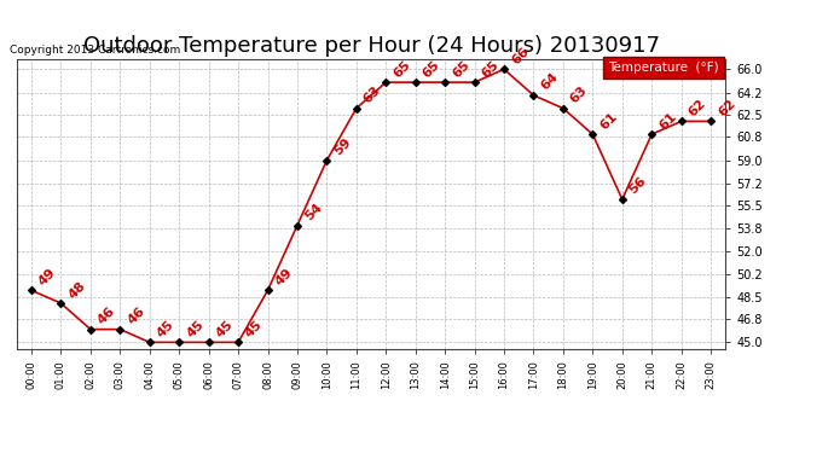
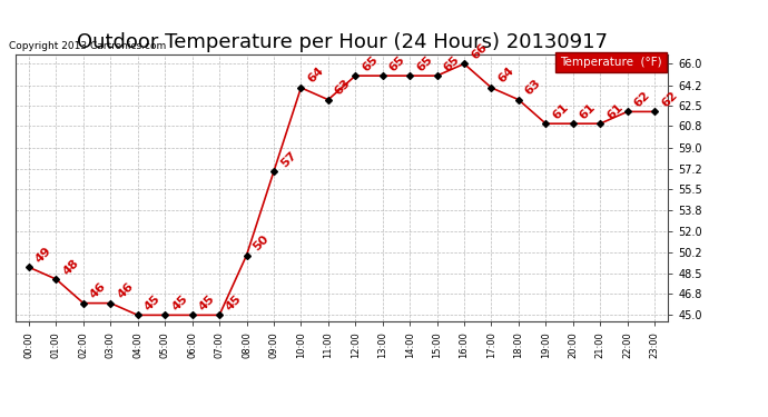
08:00: 49 -> 50
09:00: 54 -> 57
10:00: 59 -> 64
20:00: 56 -> 61
